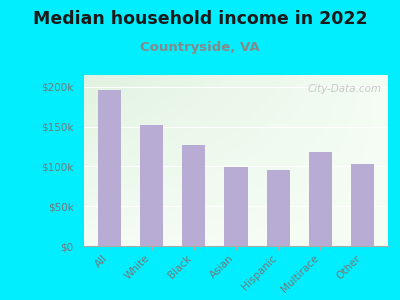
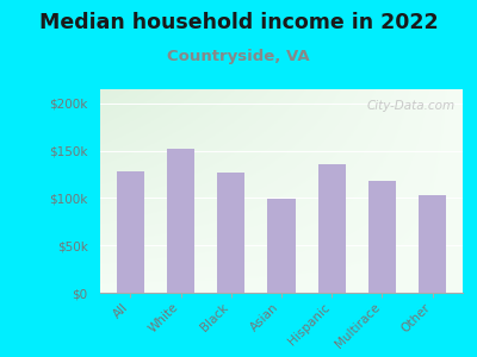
All: $196k -> $128k
Hispanic: $96k -> $136k
